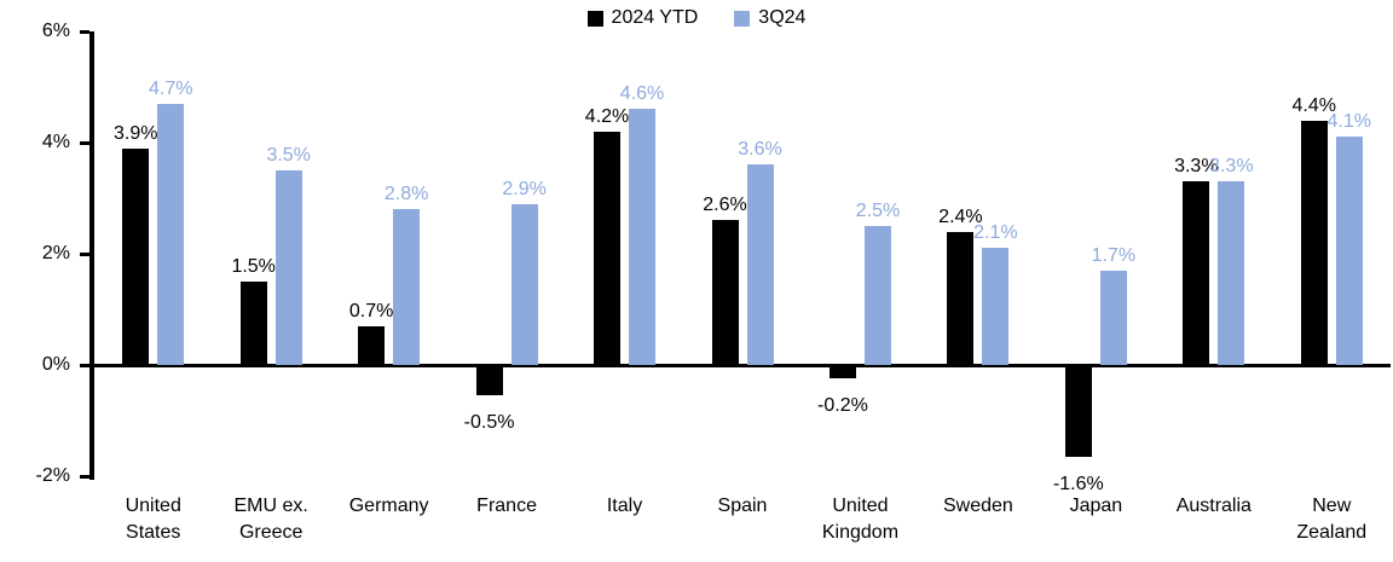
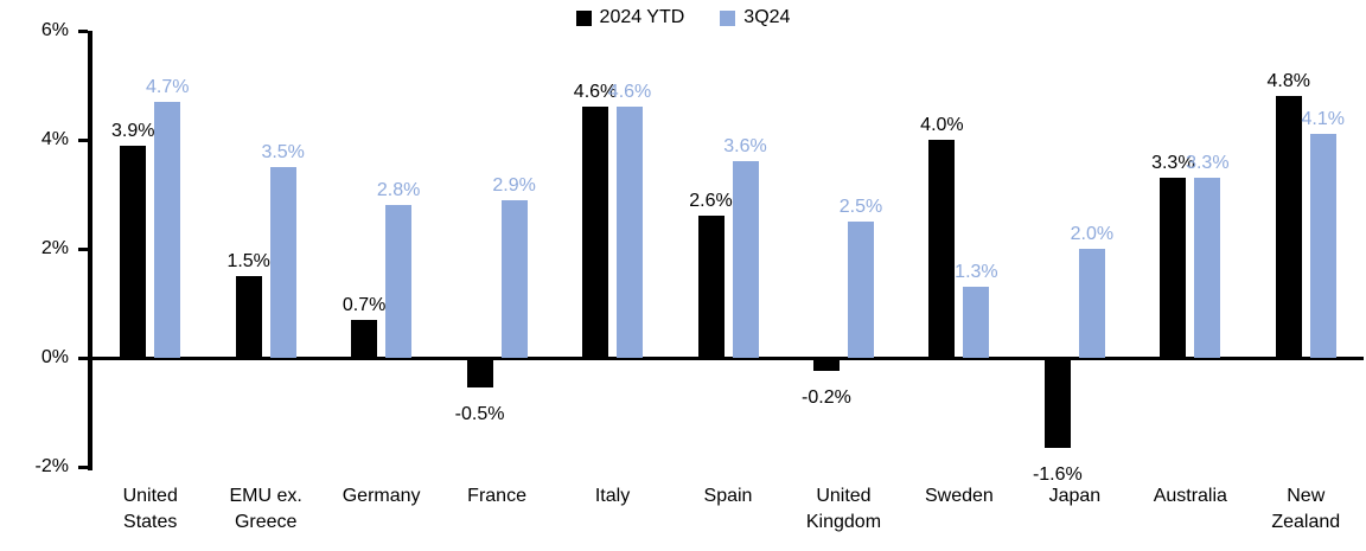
2024 YTD/Italy: 4.2% -> 4.6%
2024 YTD/Sweden: 2.4% -> 4.0%
3Q24/Sweden: 2.1% -> 1.3%
3Q24/Japan: 1.7% -> 2.0%
2024 YTD/New Zealand: 4.4% -> 4.8%
